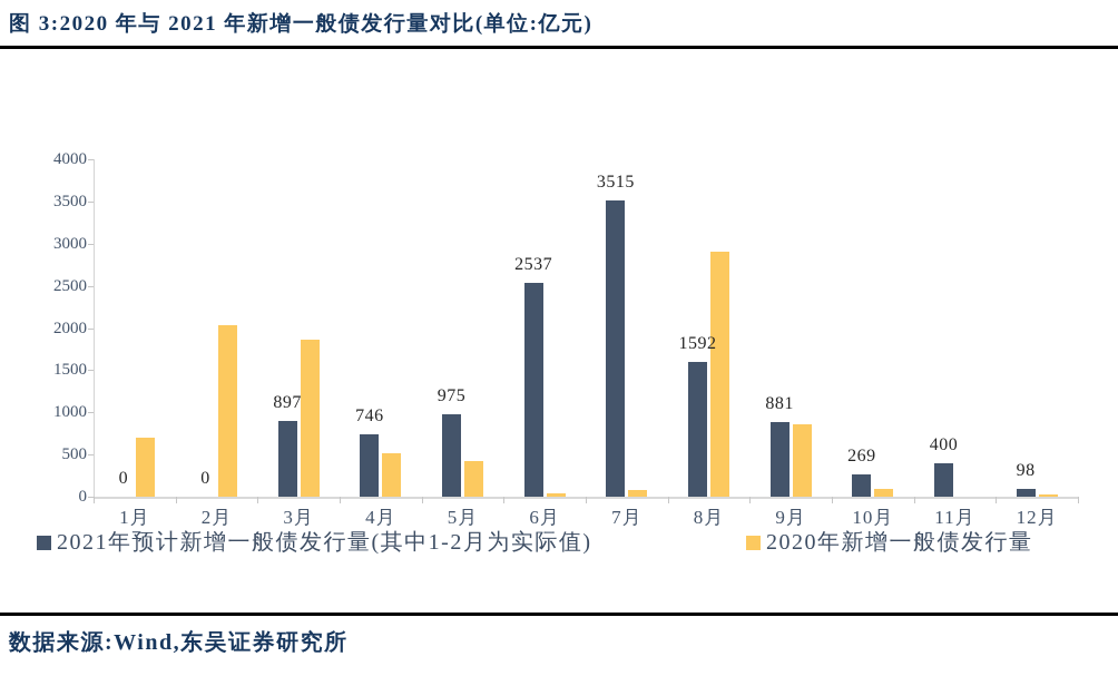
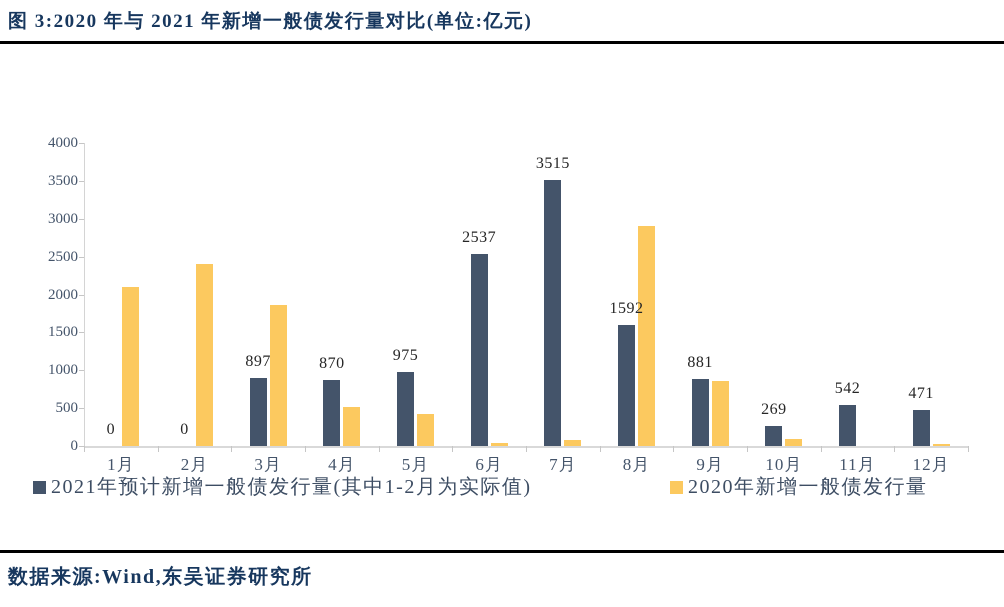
2020年新增一般债发行量/1月: 700 -> 2100
2020年新增一般债发行量/2月: 2000 -> 2400
2021年预计新增一般债发行量(其中1-2月为实际值)/4月: 746 -> 870
2021年预计新增一般债发行量(其中1-2月为实际值)/11月: 400 -> 542
2021年预计新增一般债发行量(其中1-2月为实际值)/12月: 98 -> 471
